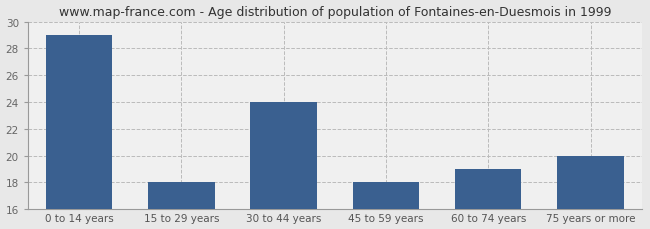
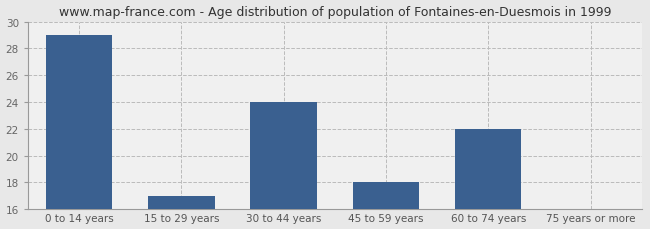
15 to 29 years: 18 -> 17
60 to 74 years: 19 -> 22
75 years or more: 20 -> 16
